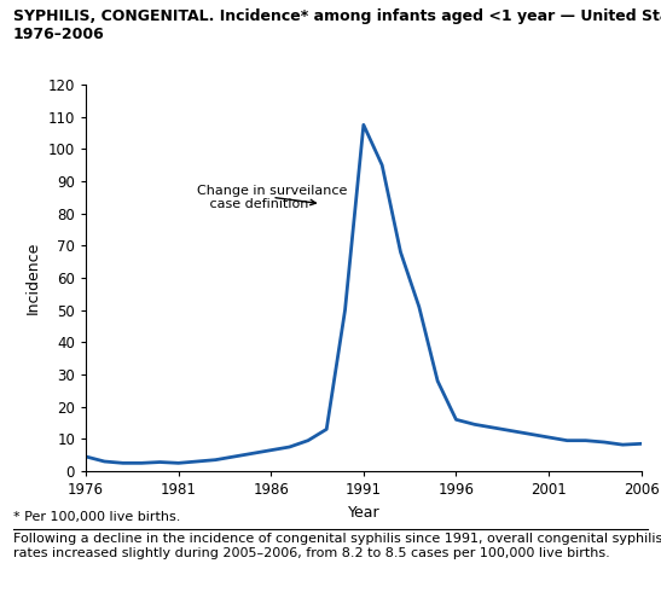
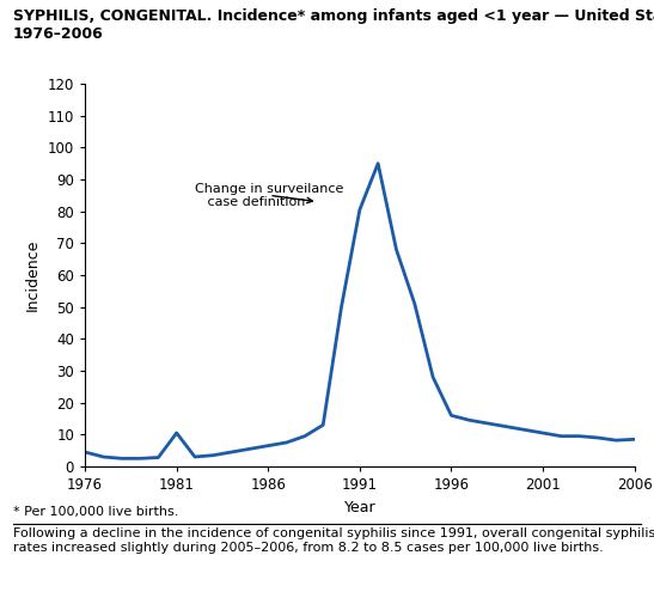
1981: 2.5 -> 10.5
1991: 107.5 -> 80.5
